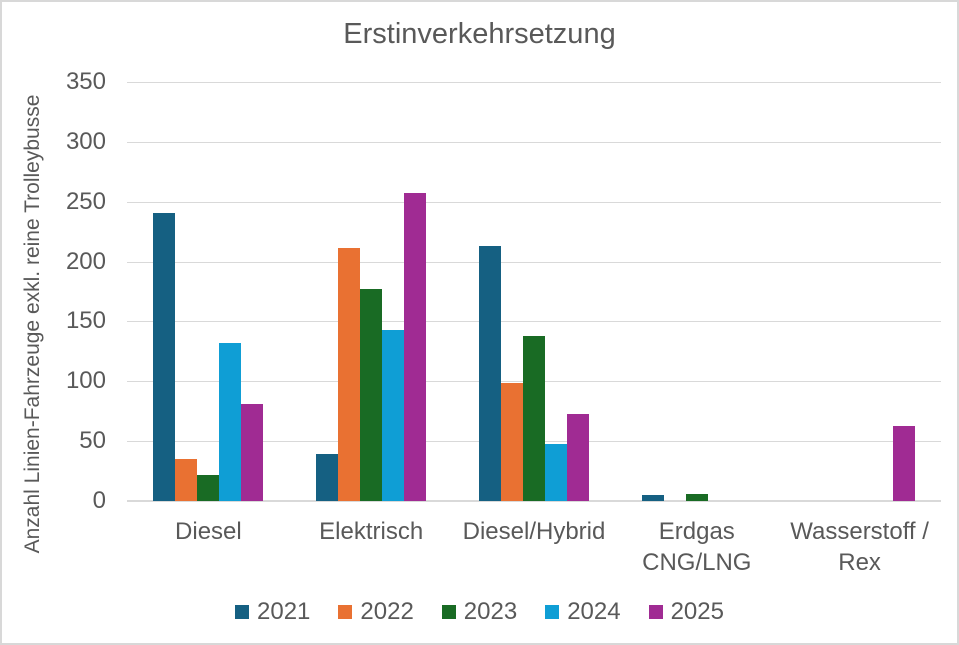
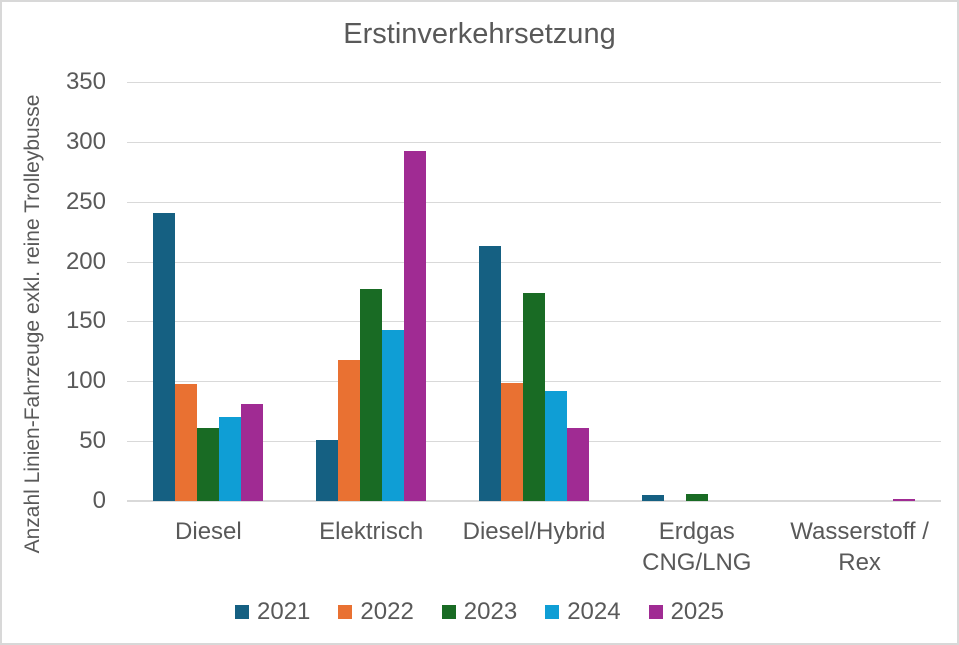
2022/Diesel: 35 -> 98
2023/Diesel: 22 -> 61
2024/Diesel: 132 -> 70
2021/Elektrisch: 39 -> 51
2022/Elektrisch: 211 -> 118
2025/Elektrisch: 257 -> 292
2023/Diesel/Hybrid: 138 -> 174
2024/Diesel/Hybrid: 48 -> 92
2025/Diesel/Hybrid: 73 -> 61
2025/Wasserstoff / Rex: 63 -> 2
